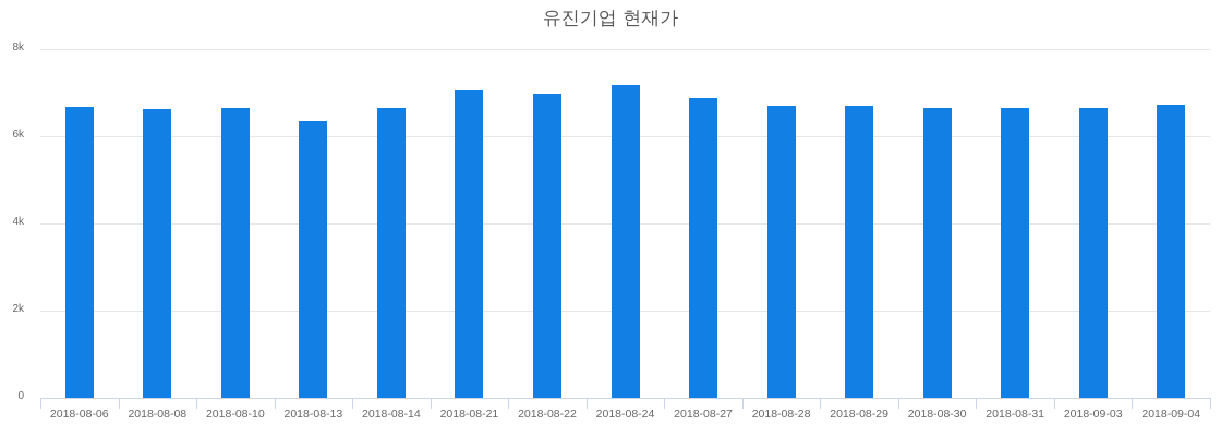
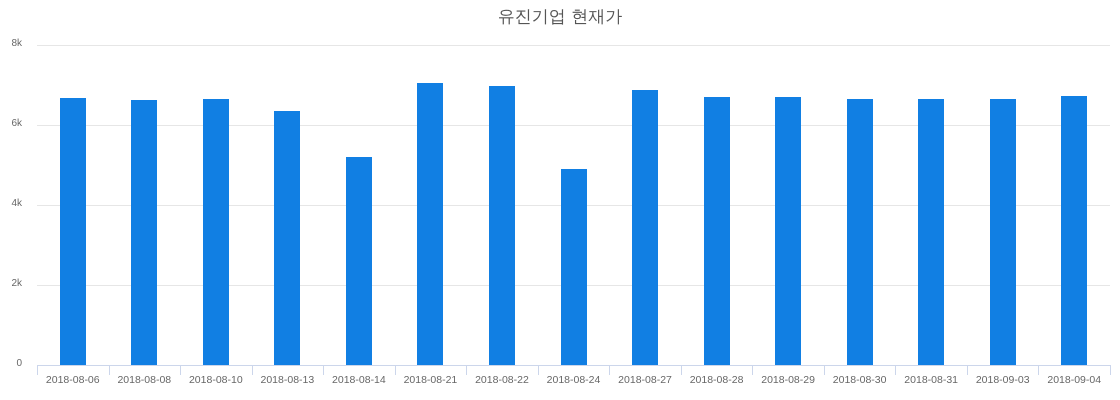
2018-08-14: 6.6k -> 5.2k
2018-08-24: 7.2k -> 4.9k
